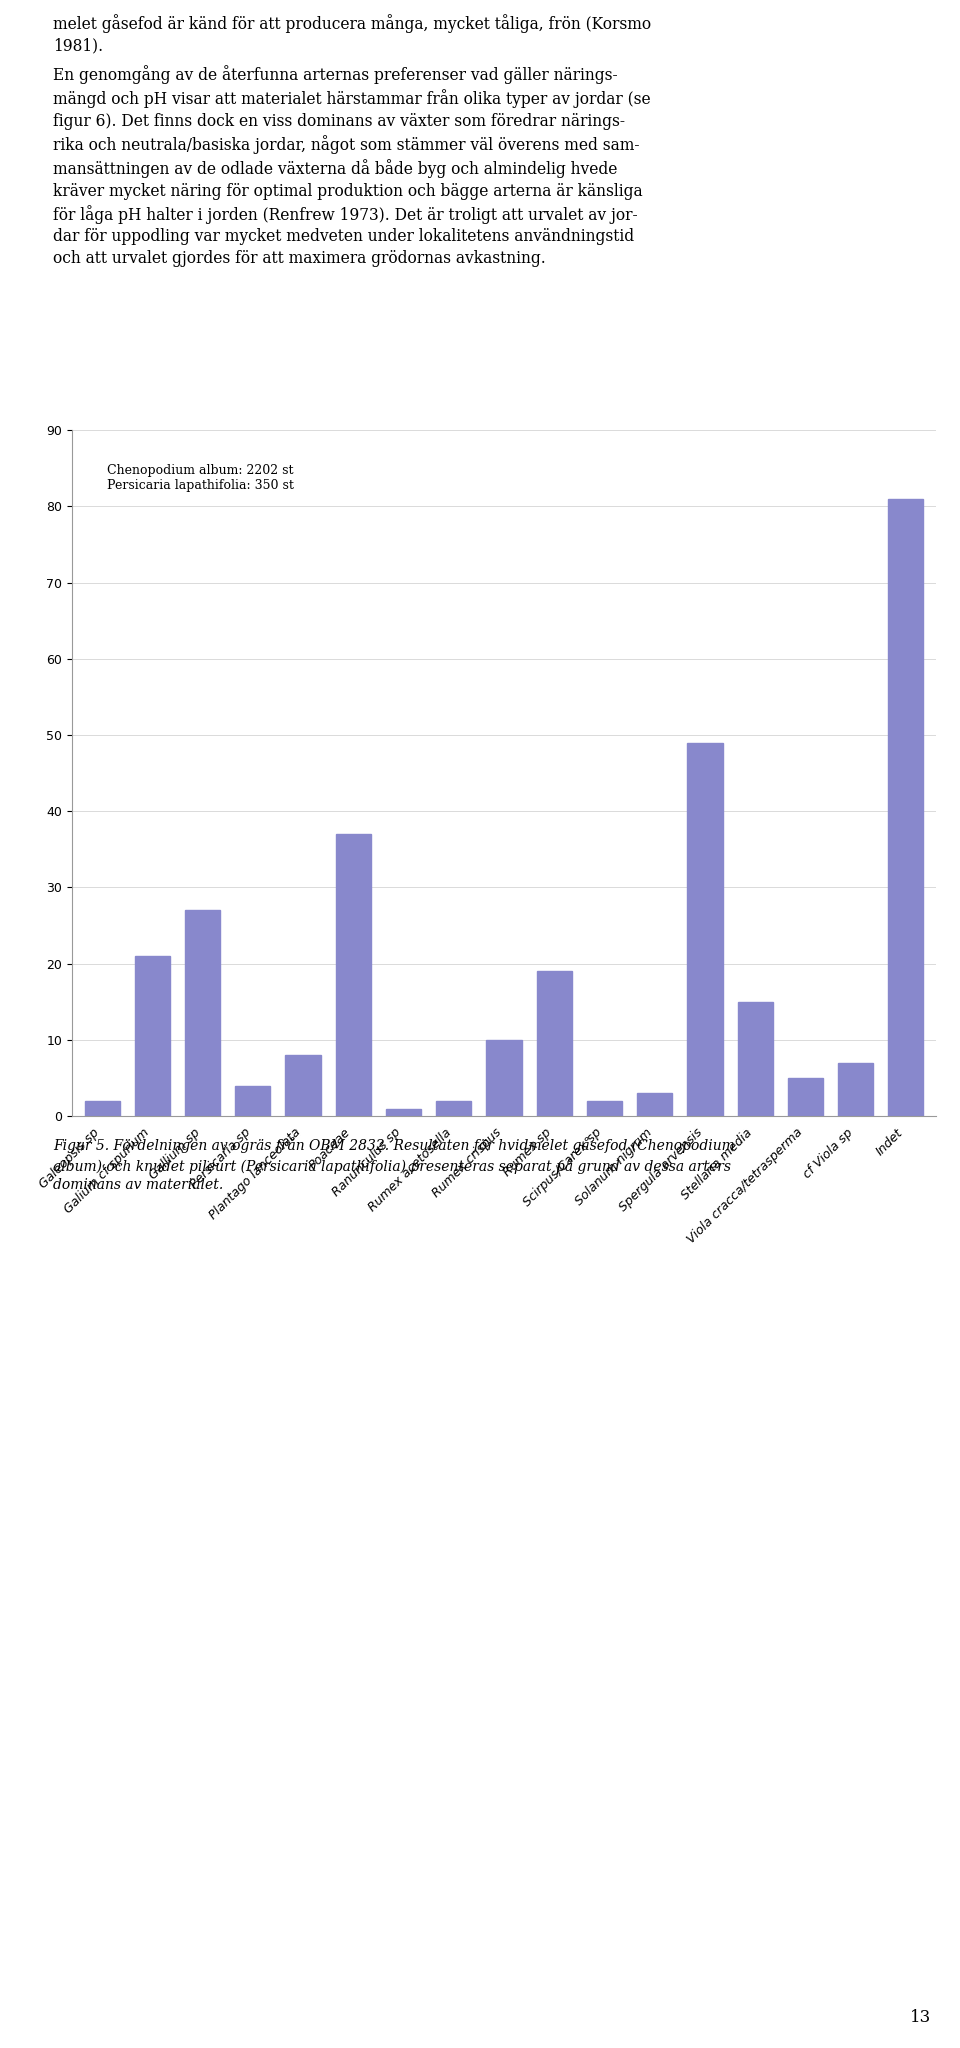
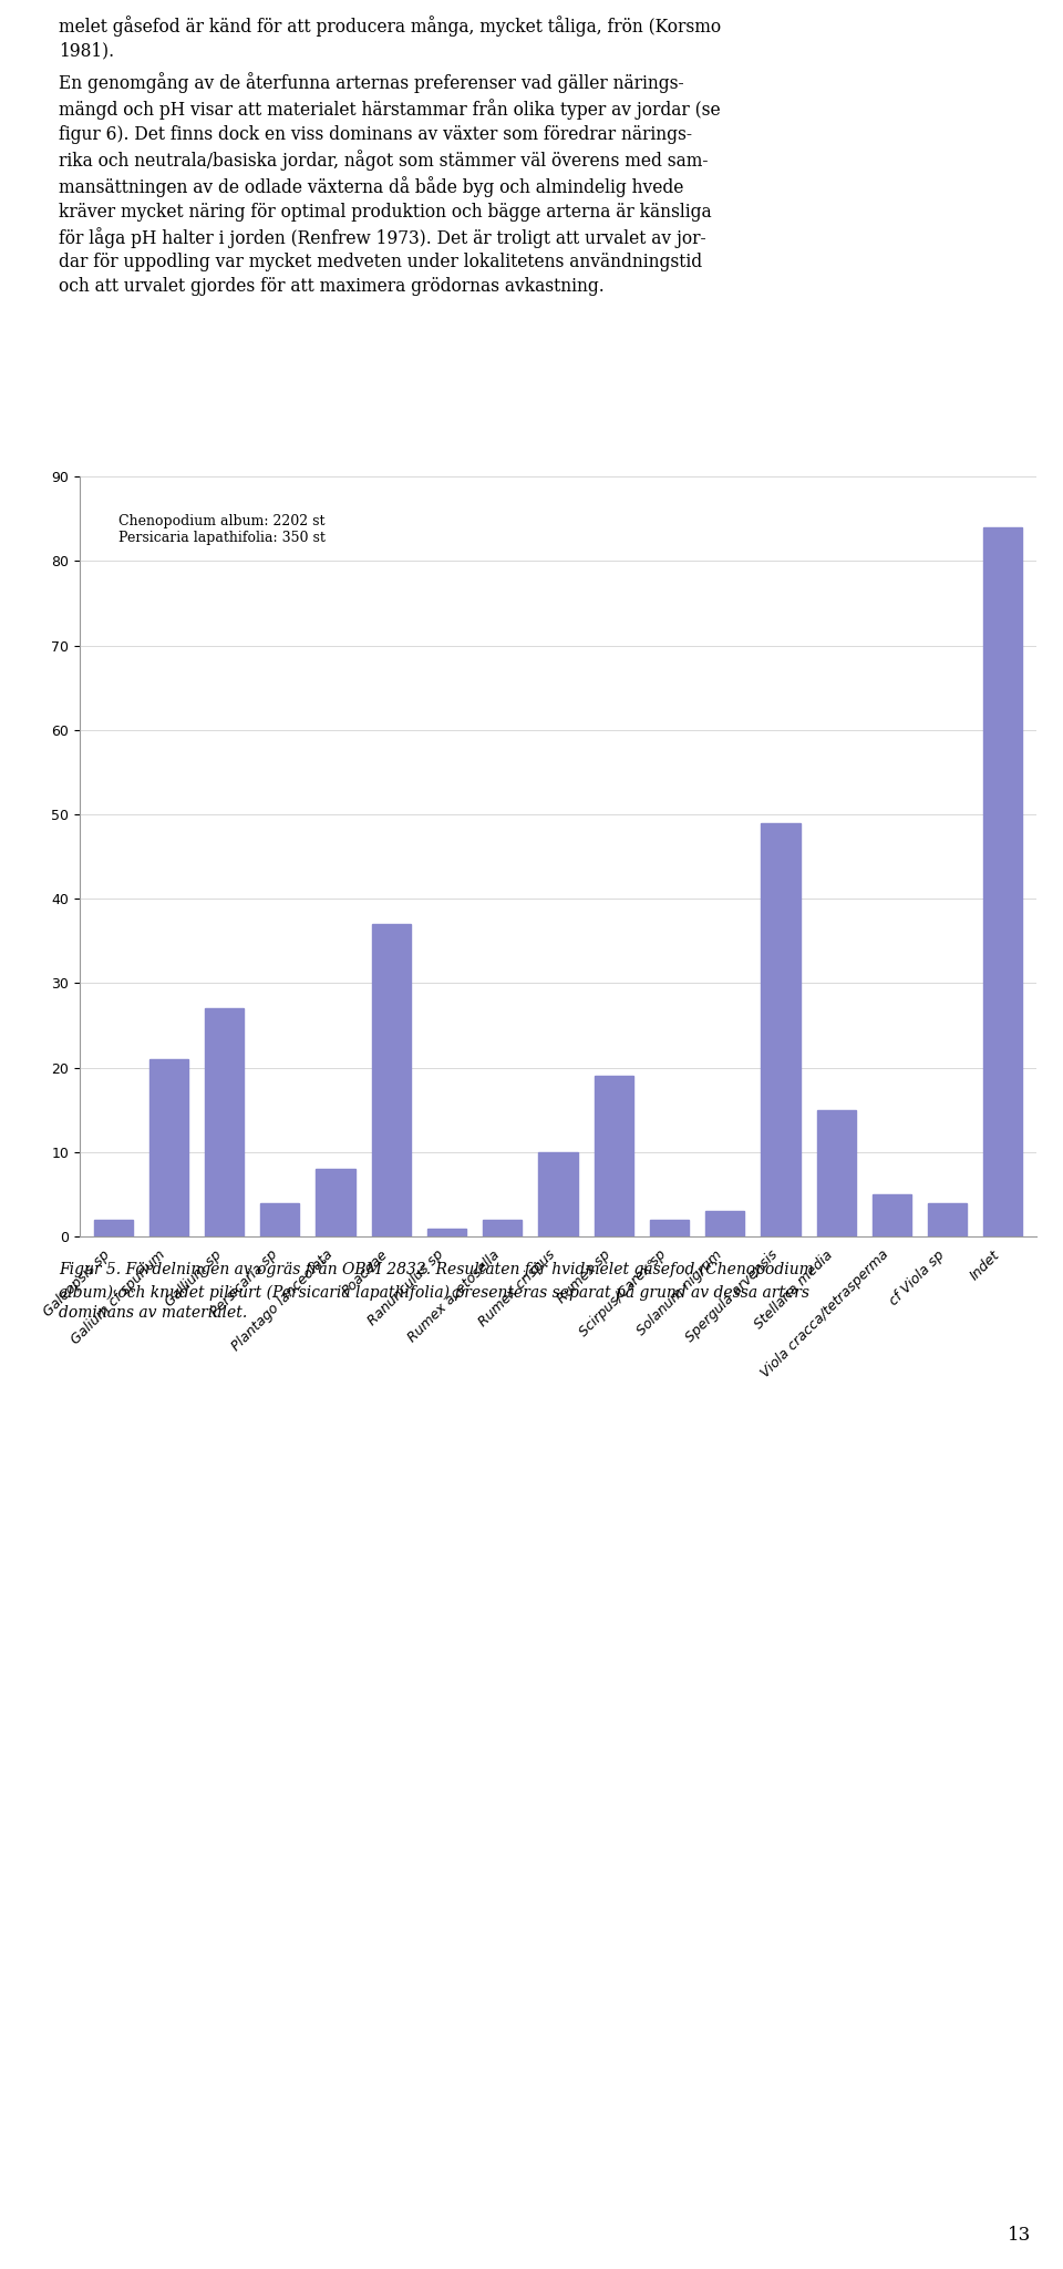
cf Viola sp: 7 -> 4
Indet: 81 -> 84
